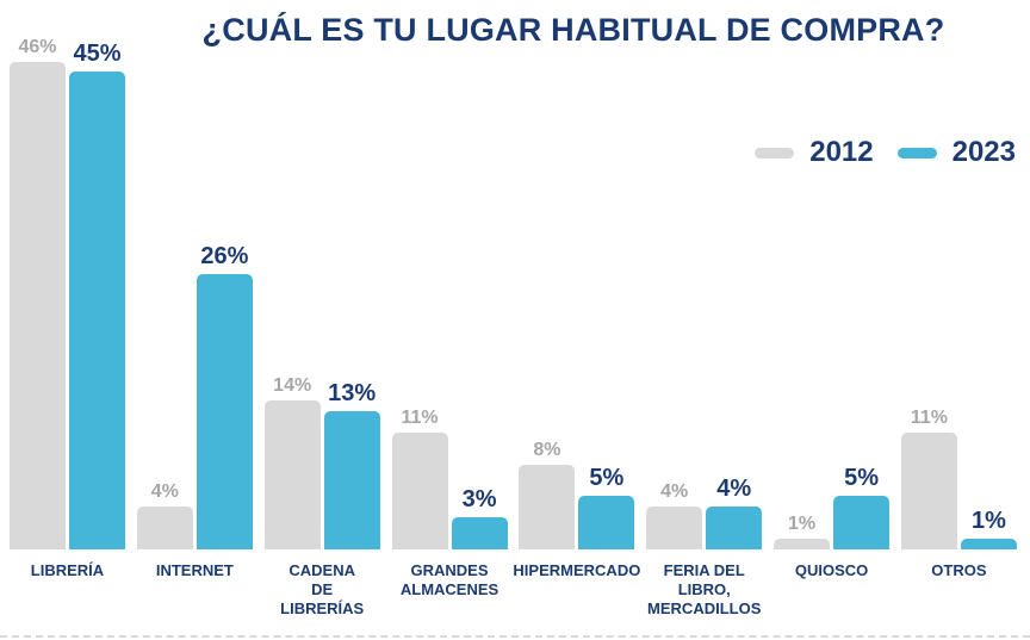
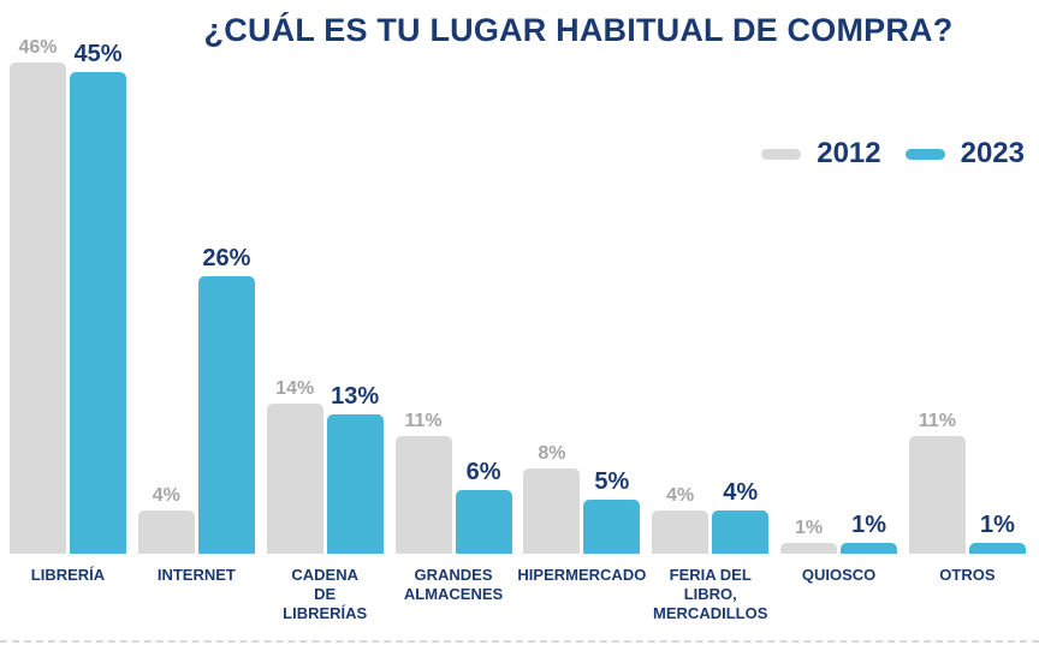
2023/GRANDES ALMACENES: 3% -> 6%
2023/QUIOSCO: 5% -> 1%
